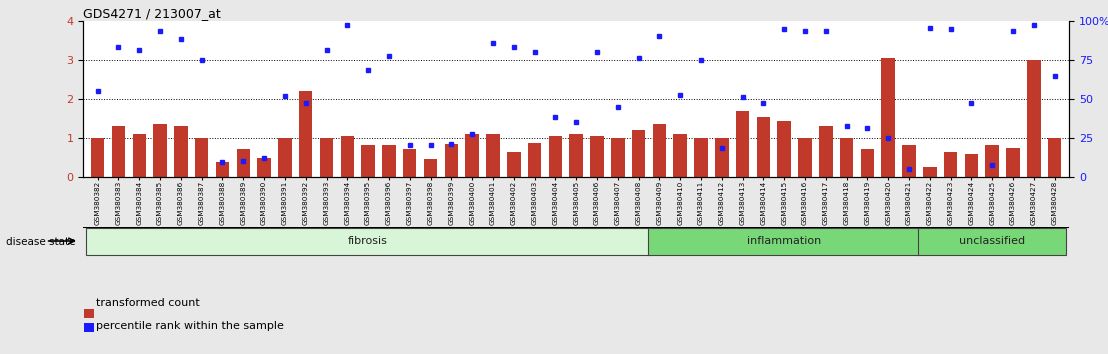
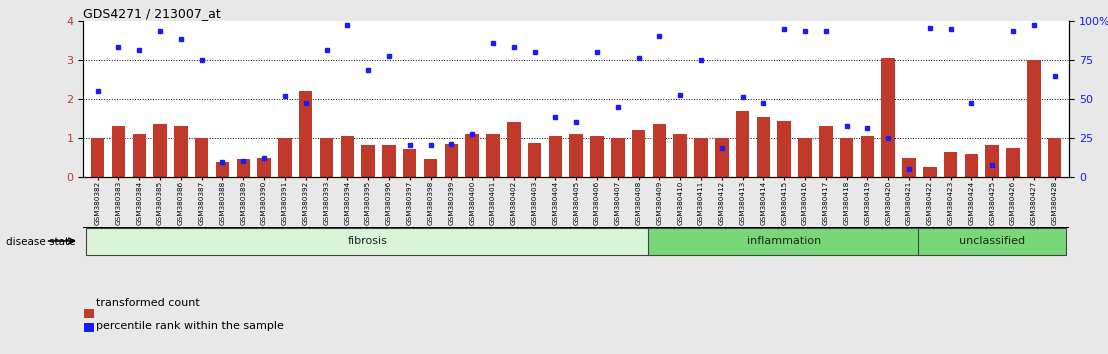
GSM380389: 0.72 -> 0.45
GSM380402: 0.65 -> 1.40
GSM380419: 0.72 -> 1.05
GSM380421: 0.83 -> 0.50
